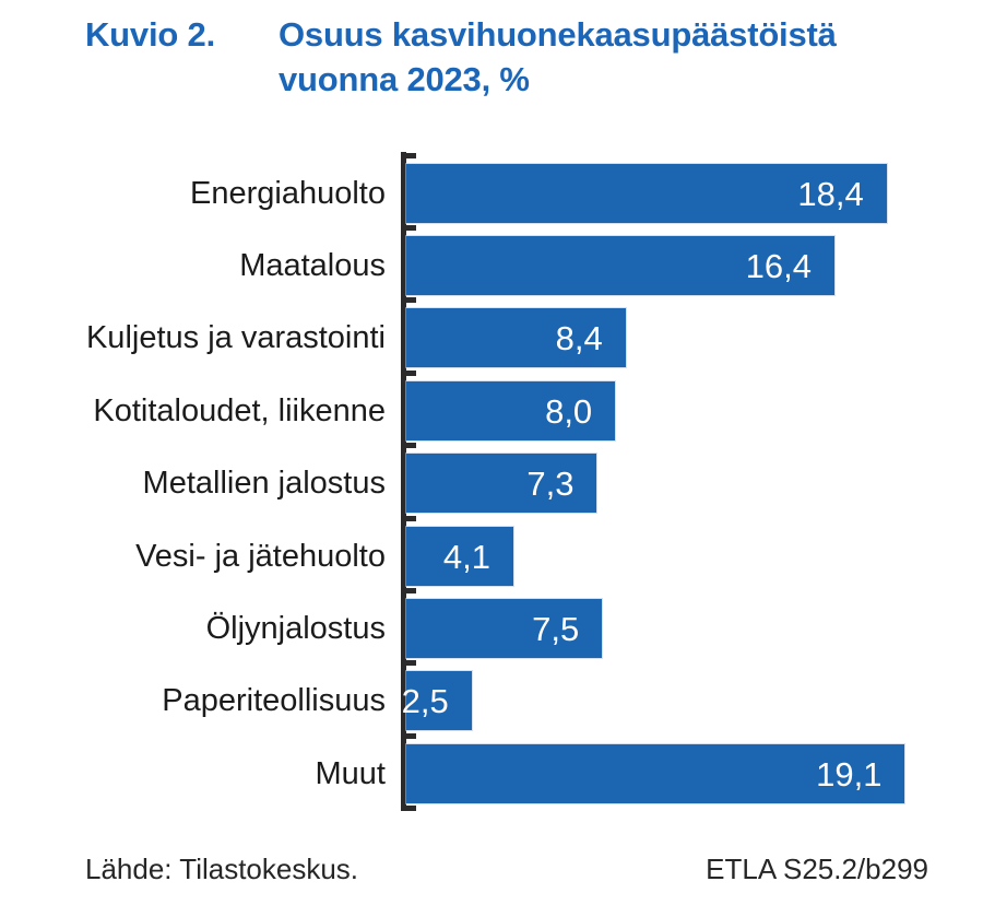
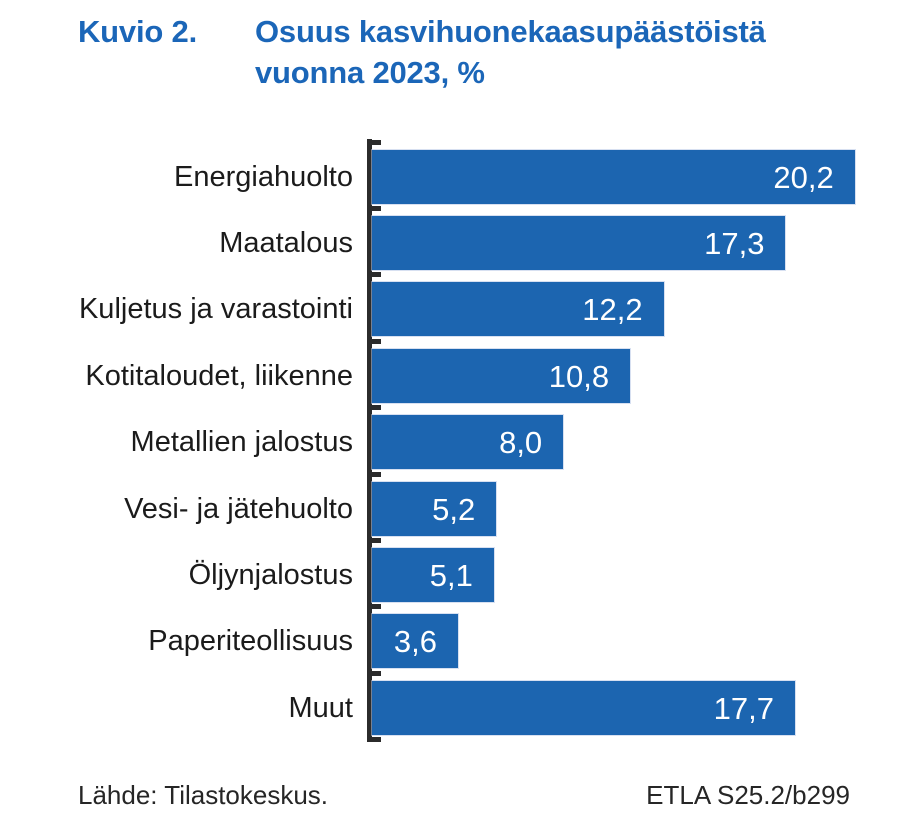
Energiahuolto: 18,4 -> 20,2
Maatalous: 16,4 -> 17,3
Kuljetus ja varastointi: 8,4 -> 12,2
Kotitaloudet, liikenne: 8,0 -> 10,8
Metallien jalostus: 7,3 -> 8,0
Vesi- ja jätehuolto: 4,1 -> 5,2
Öljynjalostus: 7,5 -> 5,1
Paperiteollisuus: 2,5 -> 3,6
Muut: 19,1 -> 17,7
